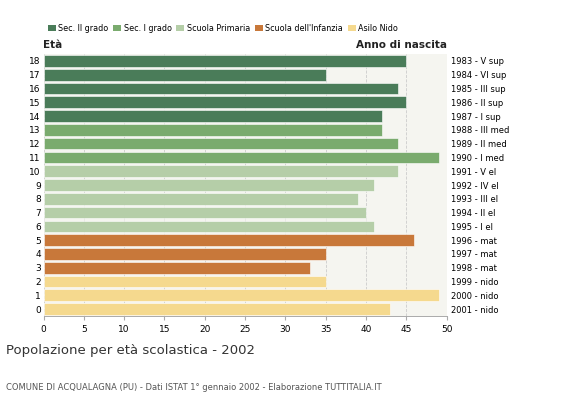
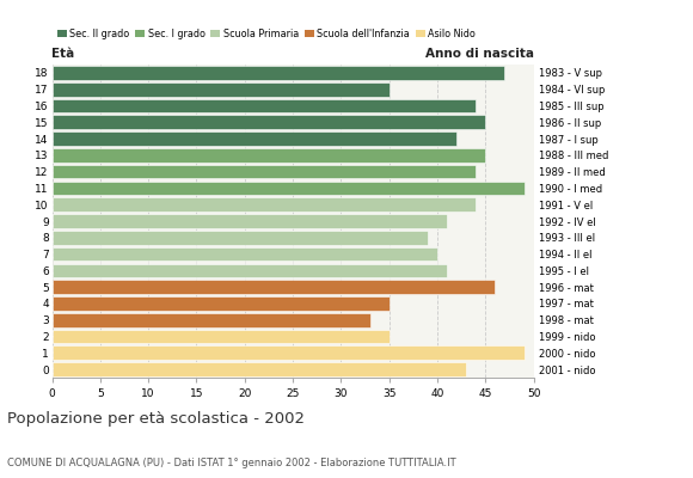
18: 45 -> 47
13: 42 -> 45
